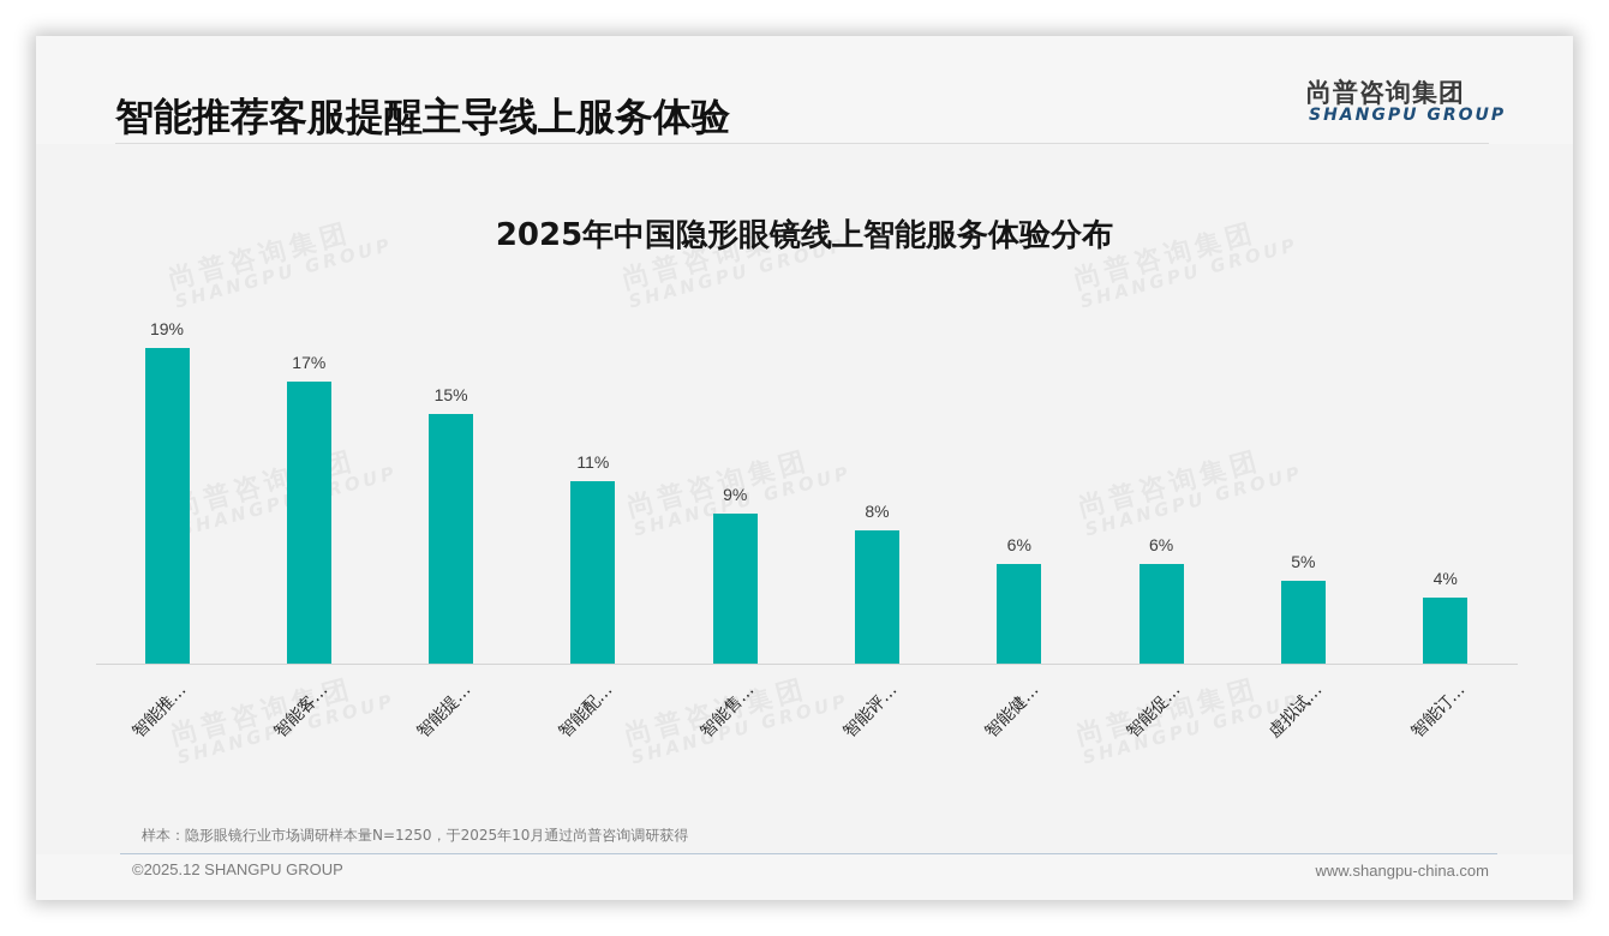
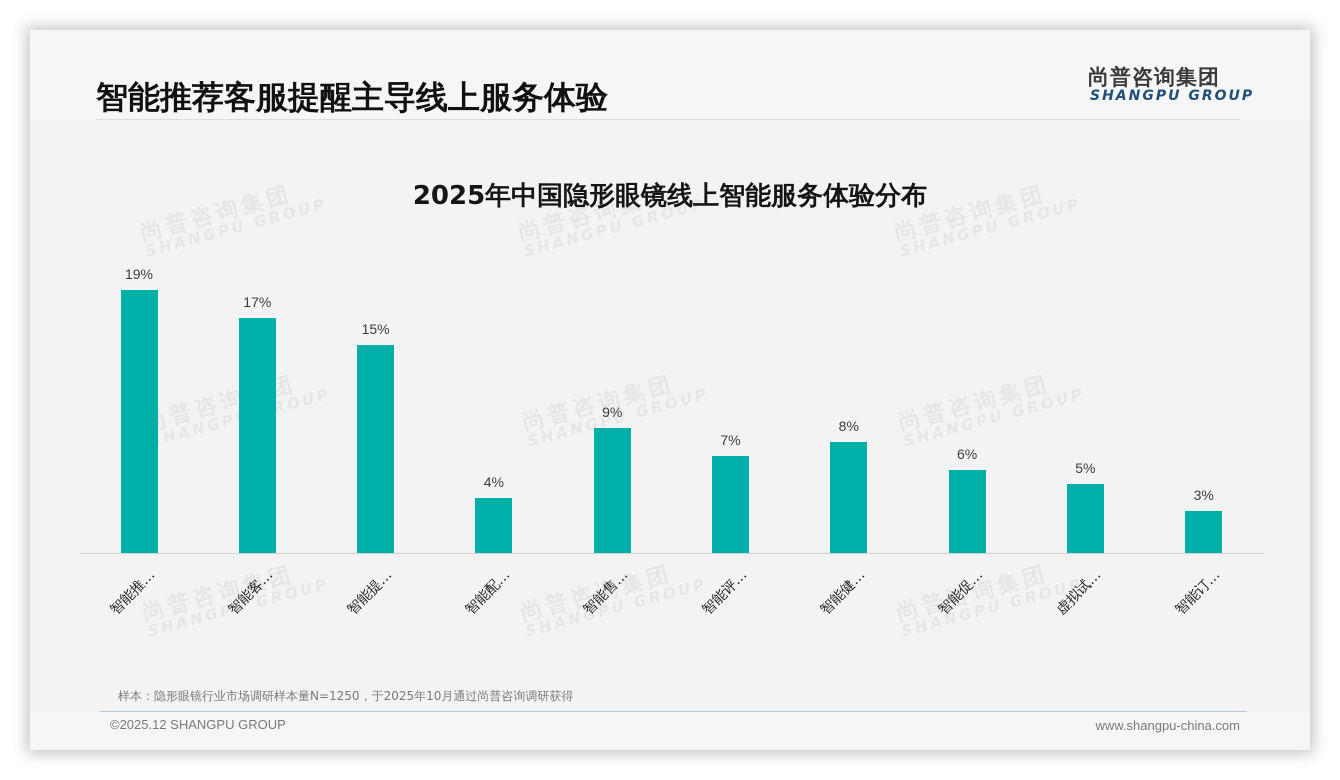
智能配…: 11% -> 4%
智能评…: 8% -> 7%
智能健…: 6% -> 8%
智能订…: 4% -> 3%
